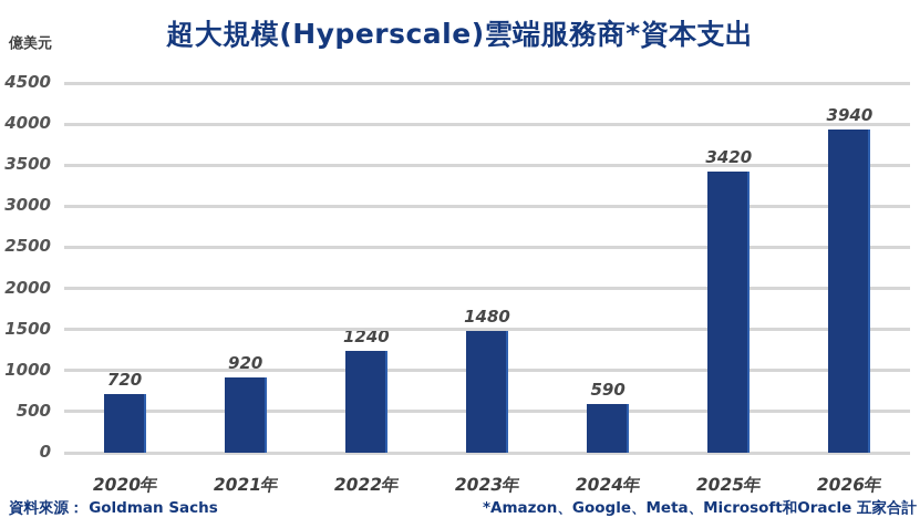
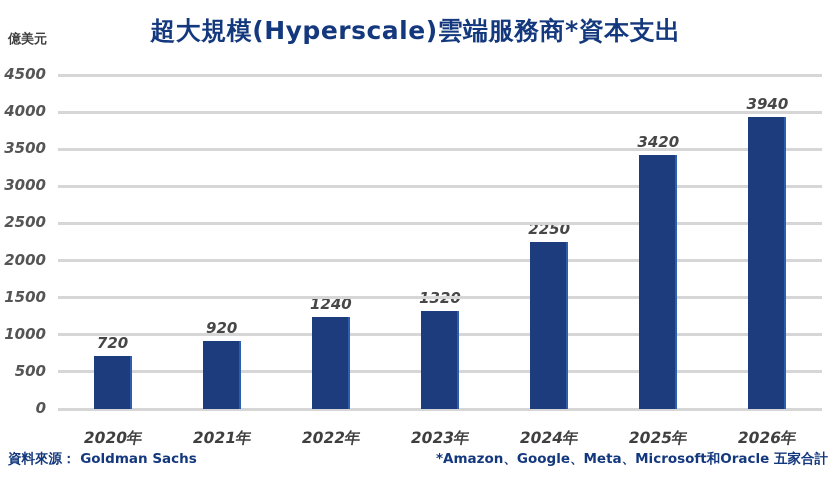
2023年: 1480 -> 1320
2024年: 590 -> 2250
